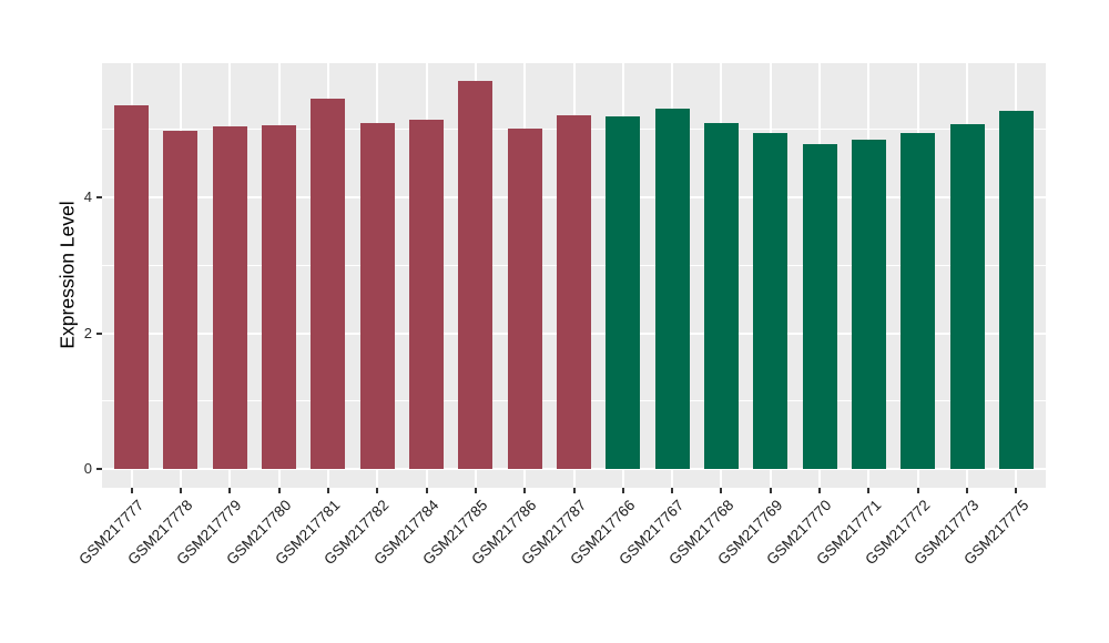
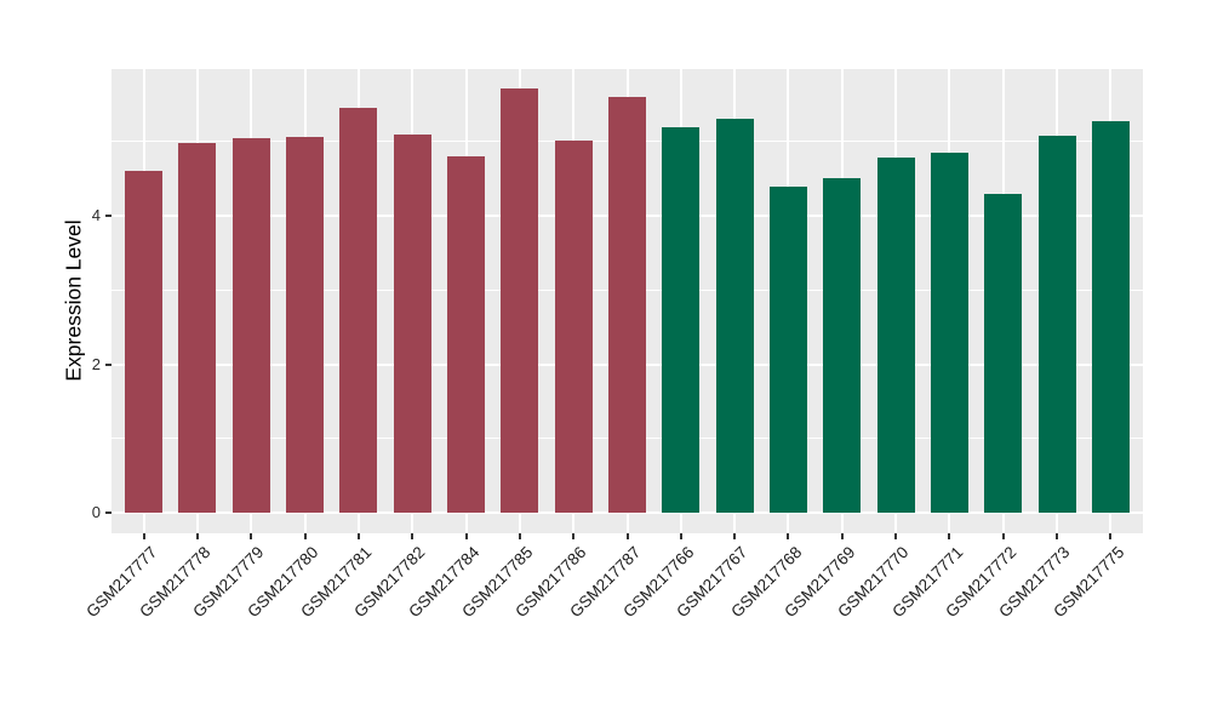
GSM217777: 5.3 -> 4.6
GSM217784: 5.2 -> 4.8
GSM217787: 5.2 -> 5.6
GSM217768: 5.1 -> 4.4
GSM217769: 4.9 -> 4.5
GSM217772: 4.9 -> 4.3
